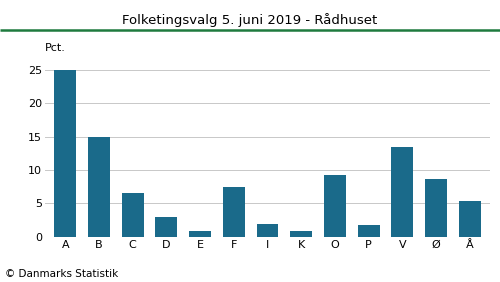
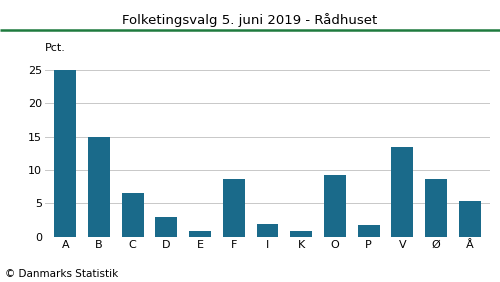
F: 7.4 -> 8.6
